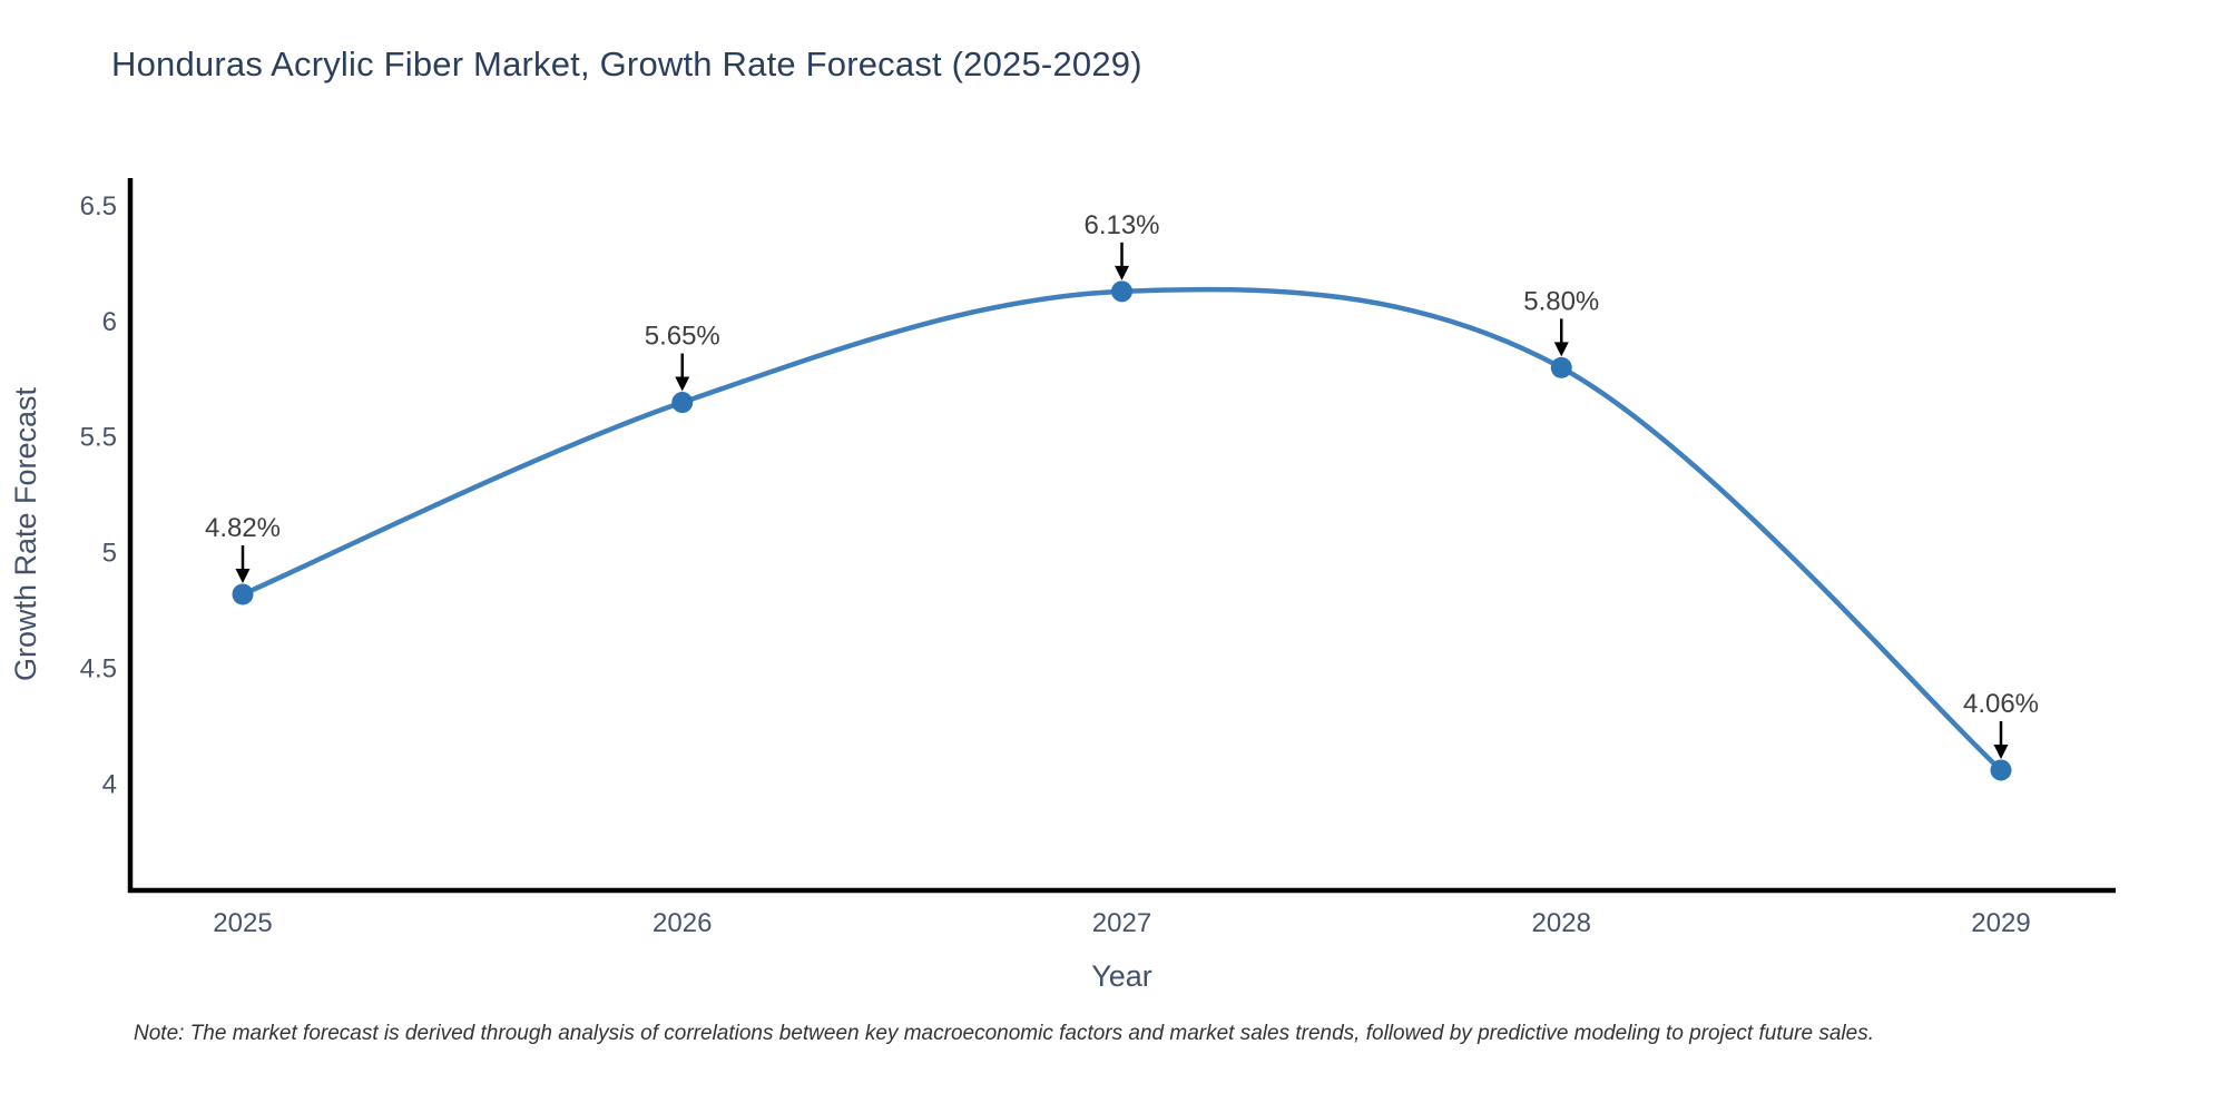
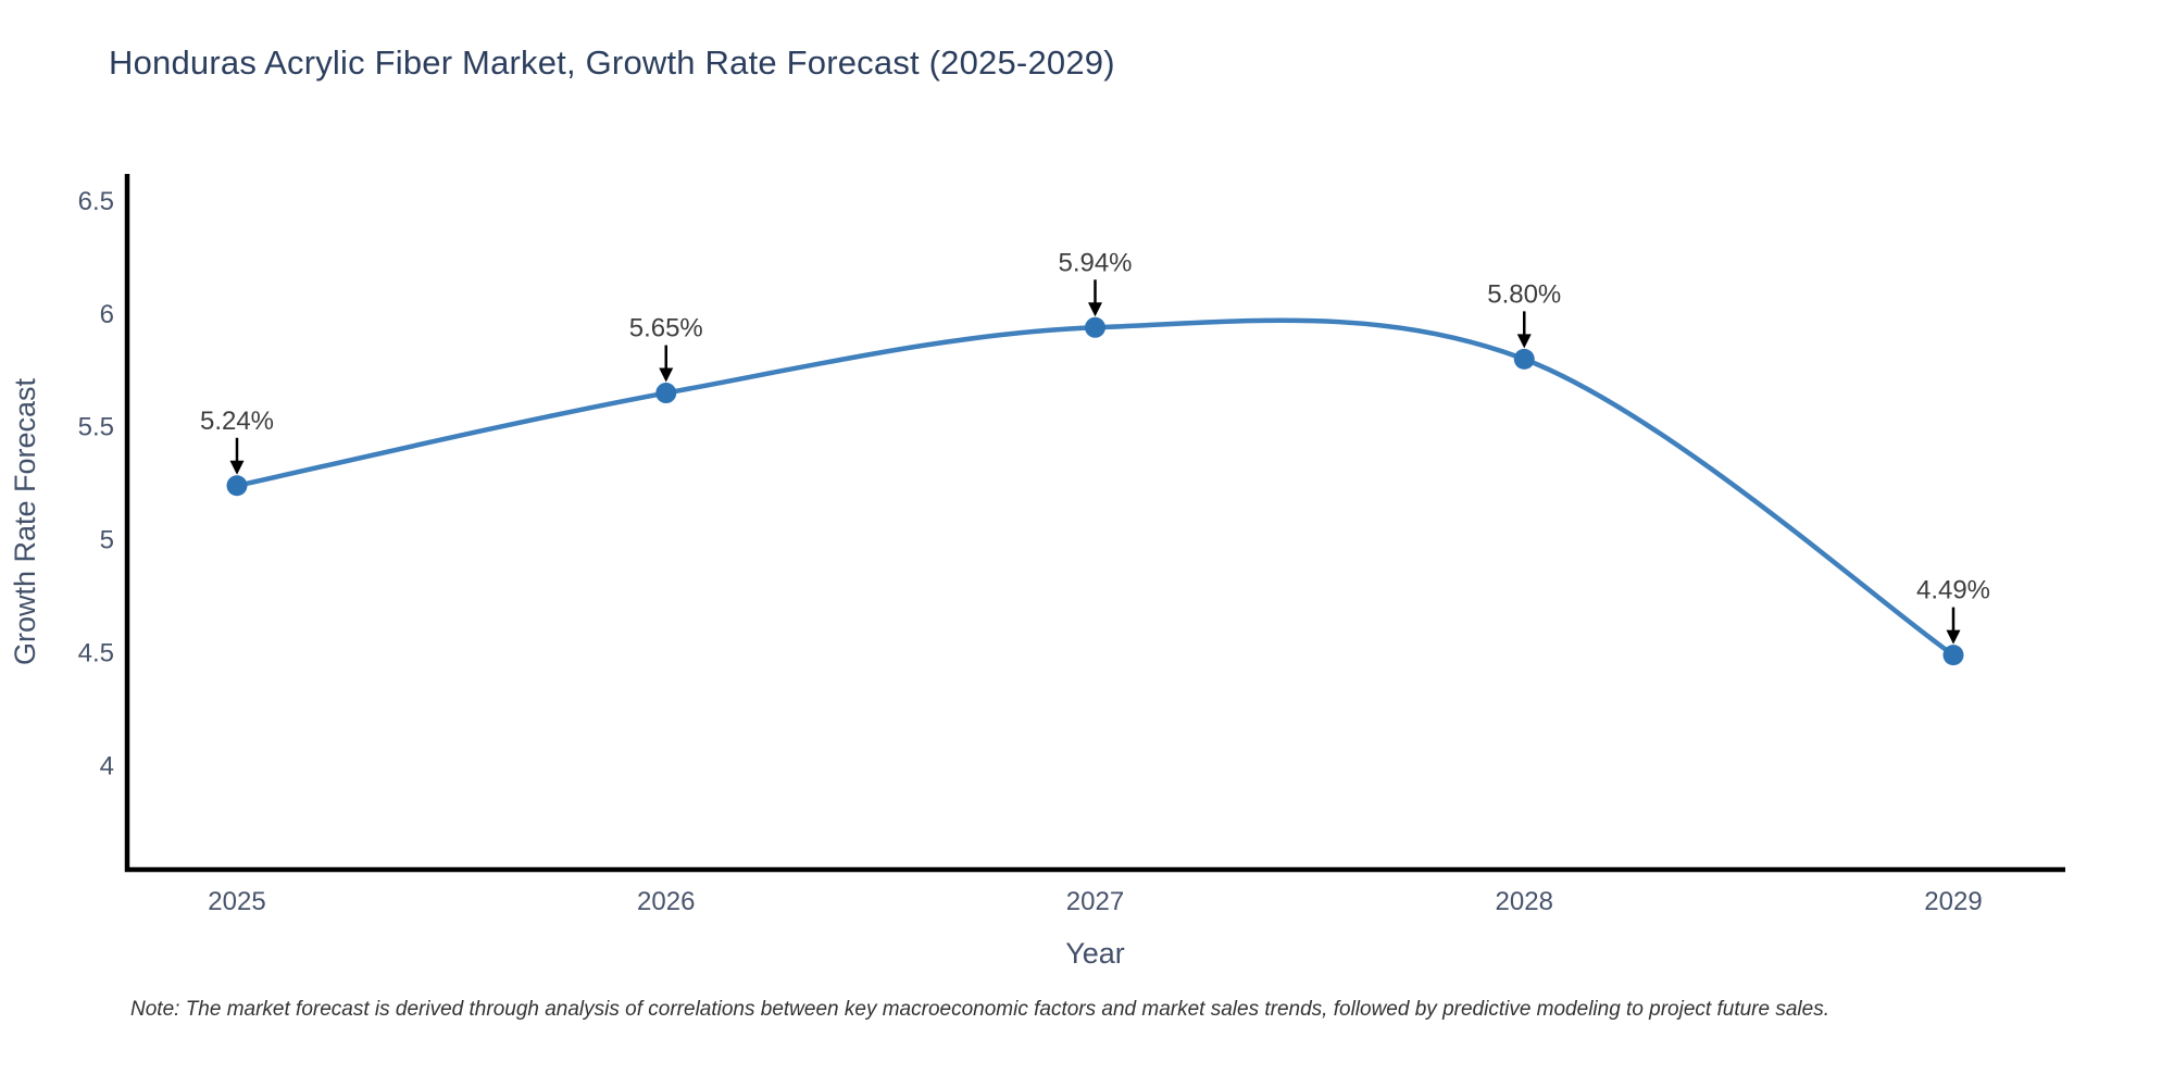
2025: 4.82% -> 5.24%
2027: 6.13% -> 5.94%
2029: 4.06% -> 4.49%
